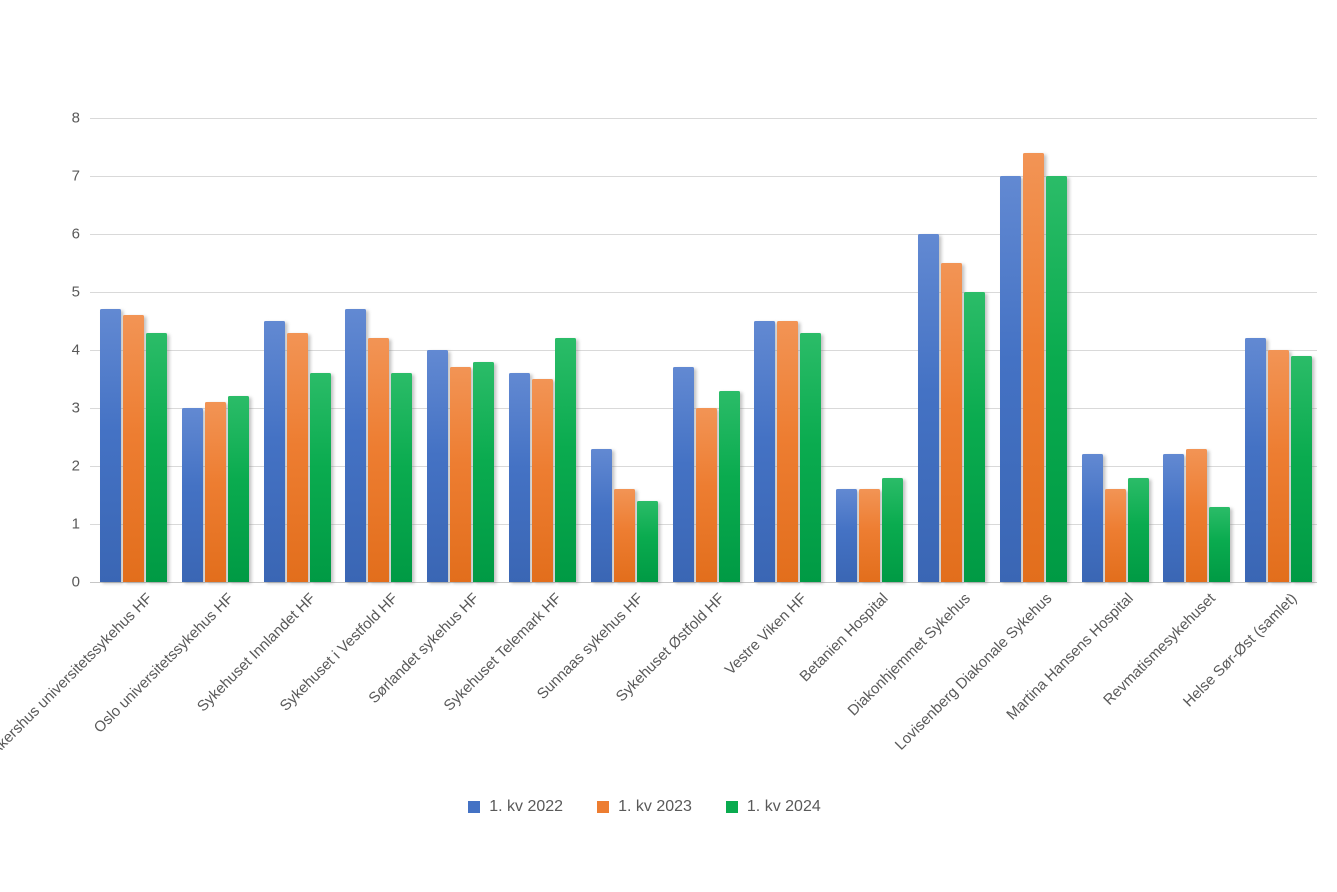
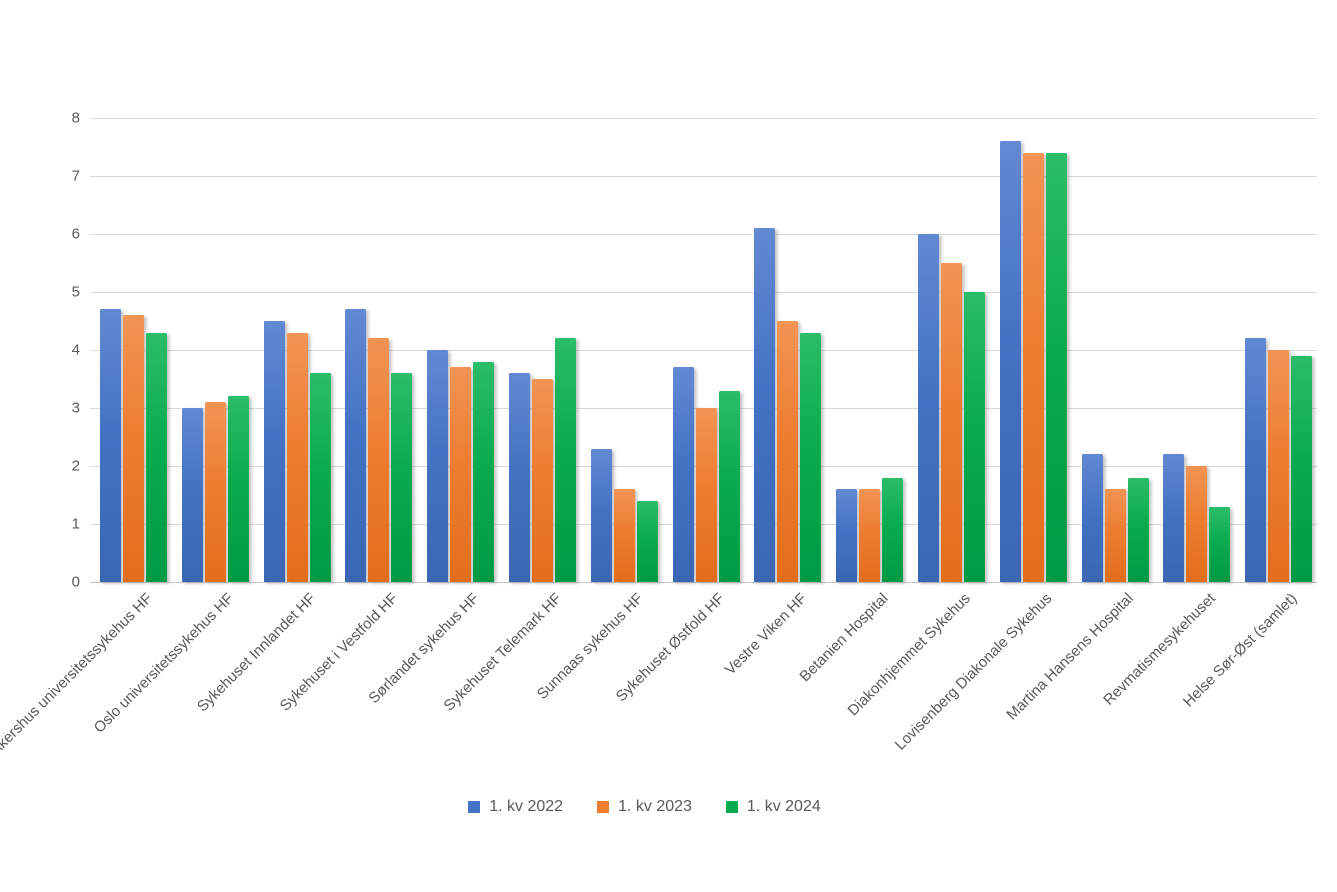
1. kv 2022/Vestre Viken HF: 4.5 -> 6.1
1. kv 2022/Lovisenberg Diakonale Sykehus: 7.0 -> 7.6
1. kv 2024/Lovisenberg Diakonale Sykehus: 7.0 -> 7.4
1. kv 2023/Revmatismesykehuset: 2.3 -> 2.0
